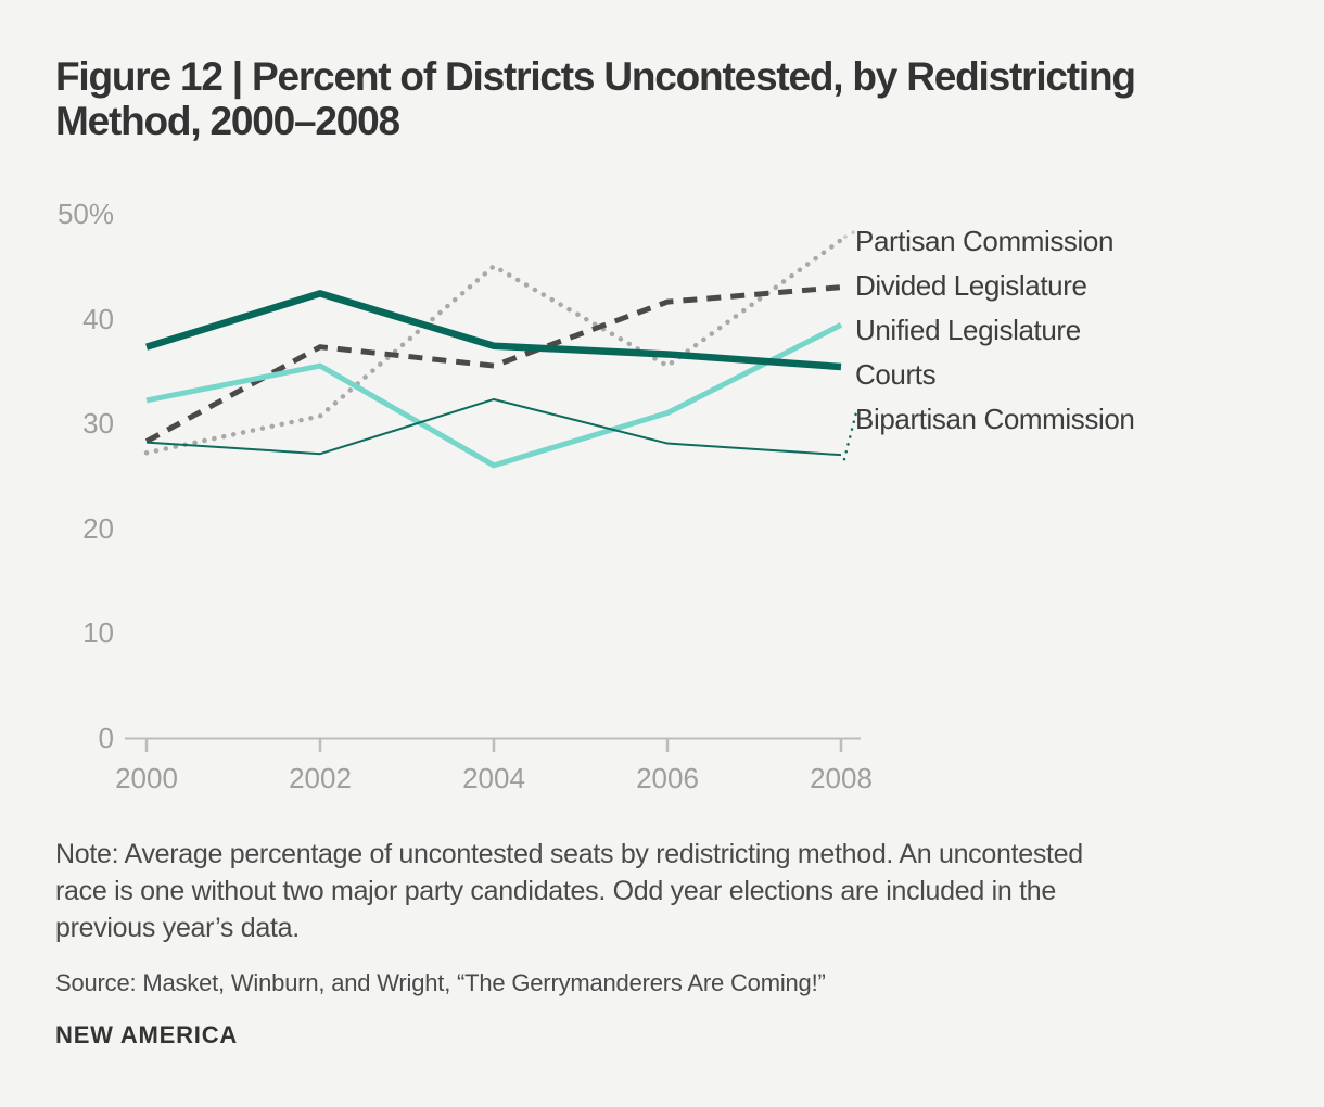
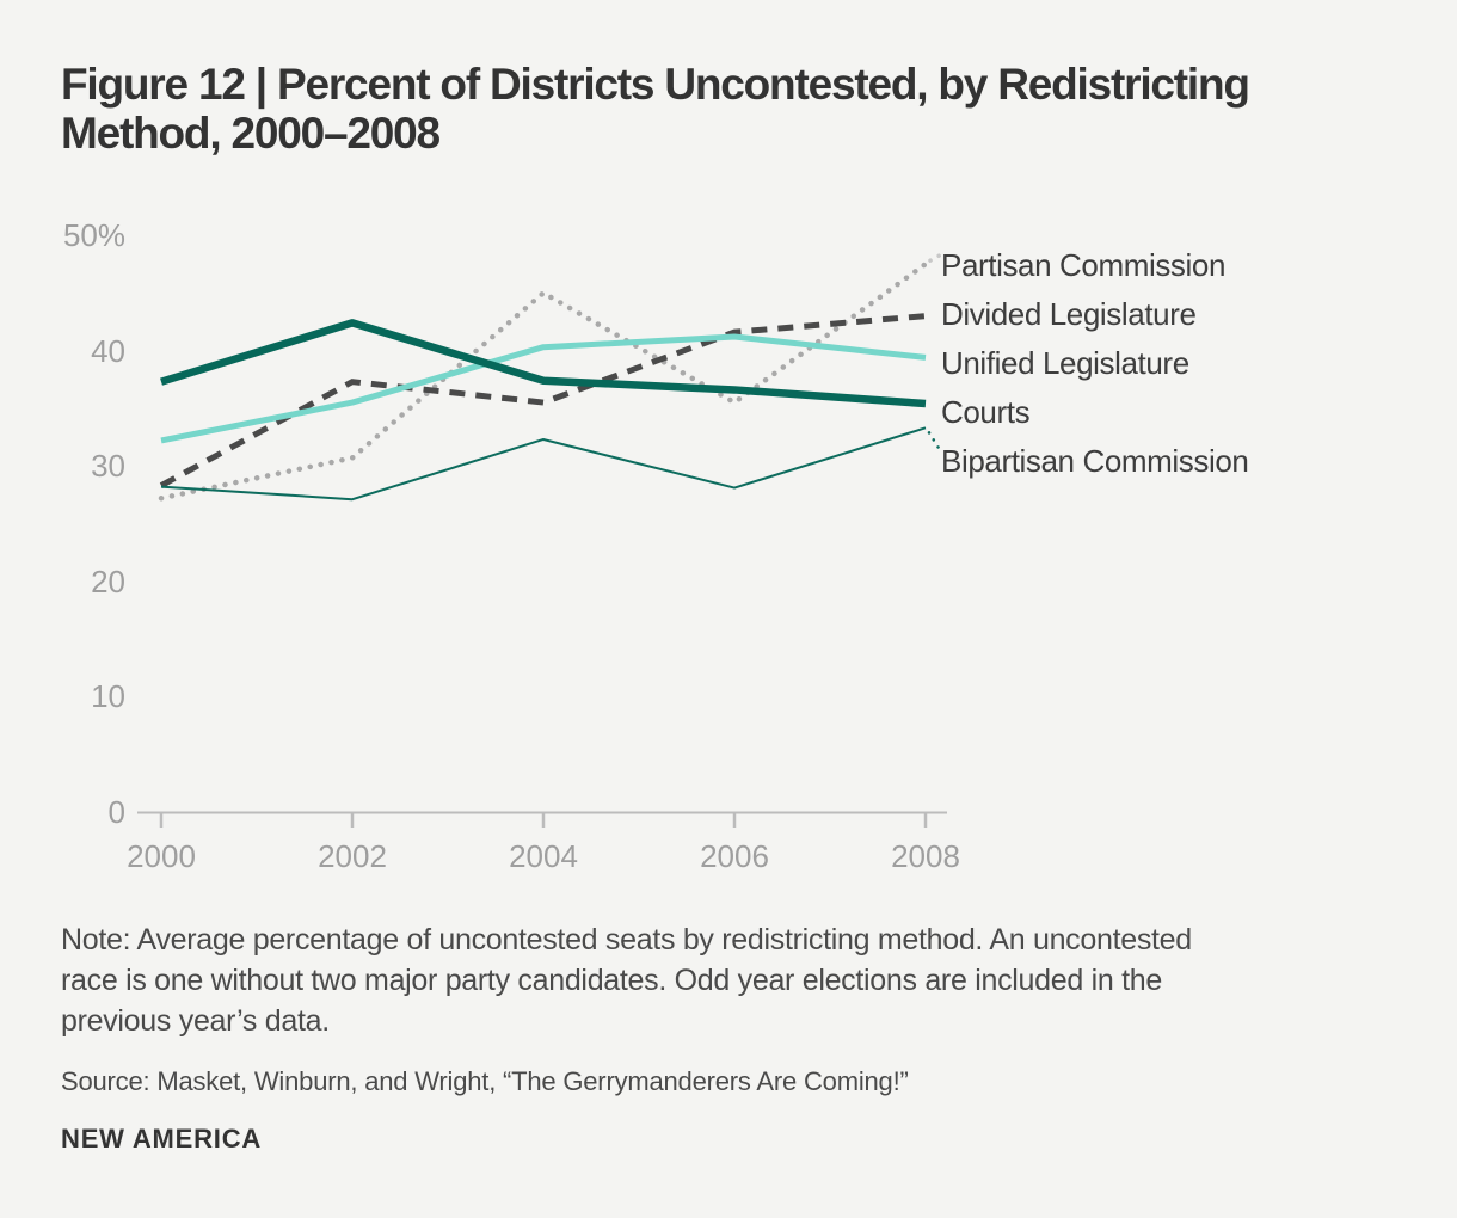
Unified Legislature/2004: 26% -> 40%
Unified Legislature/2006: 31% -> 41%
Bipartisan Commission/2008: 27% -> 33%
